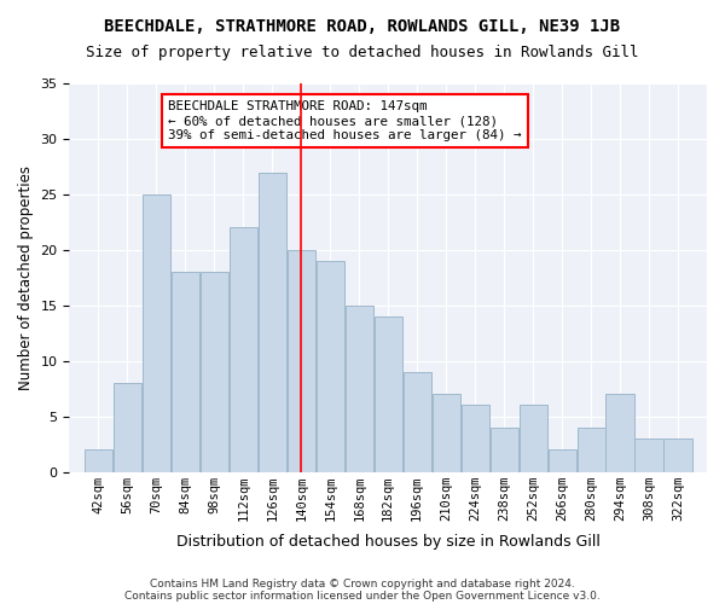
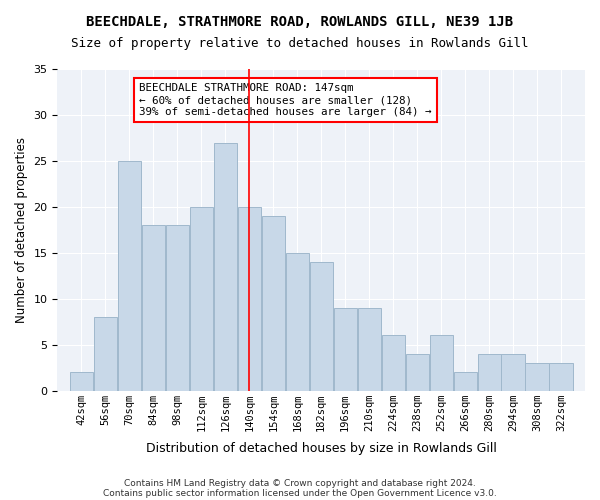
112sqm: 22 -> 20
210sqm: 7 -> 9
294sqm: 7 -> 4
